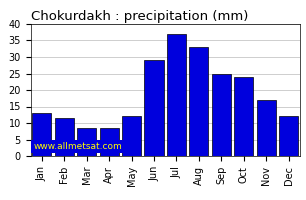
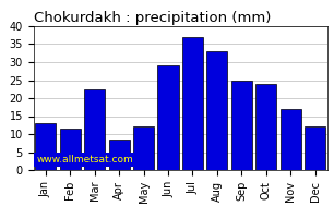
Mar: 8.5 -> 22.5
